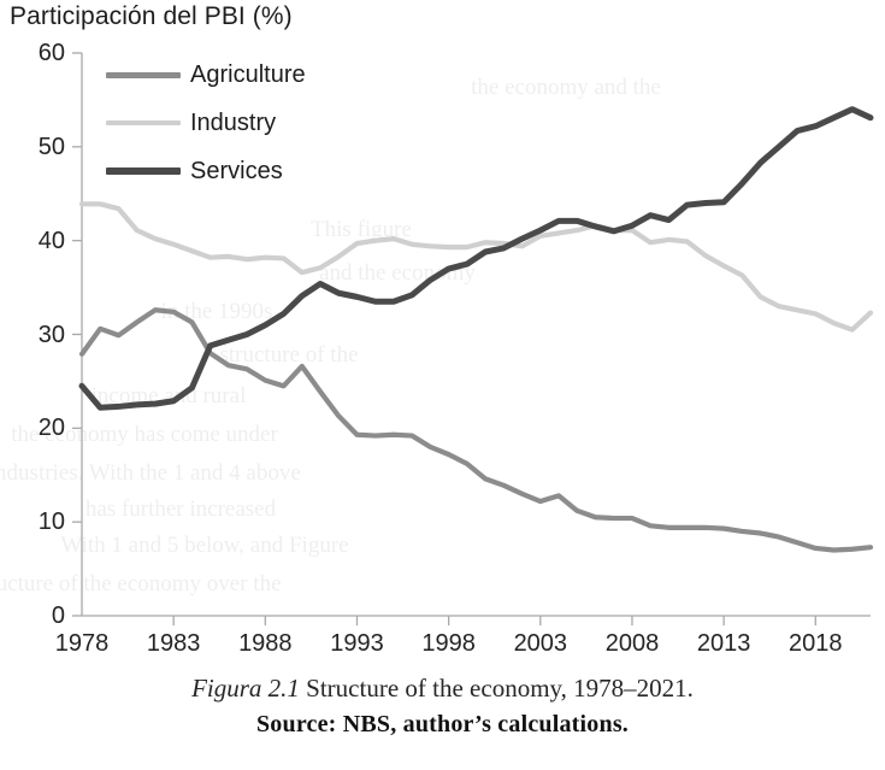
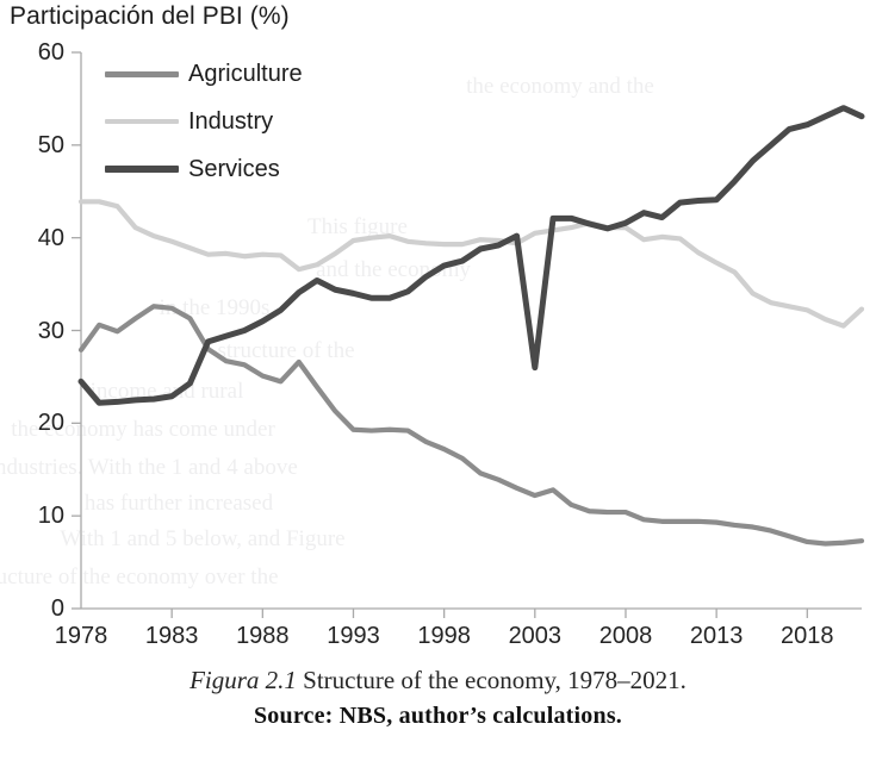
Services/2003: 41 -> 26
